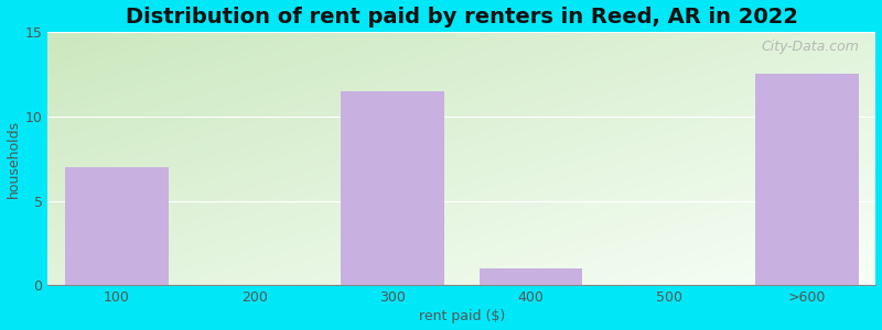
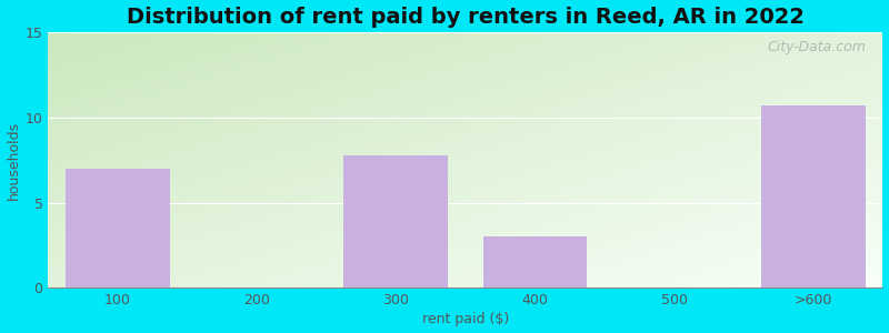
300: 11.5 -> 7.8
400: 1.0 -> 3.0
>600: 12.5 -> 10.7
